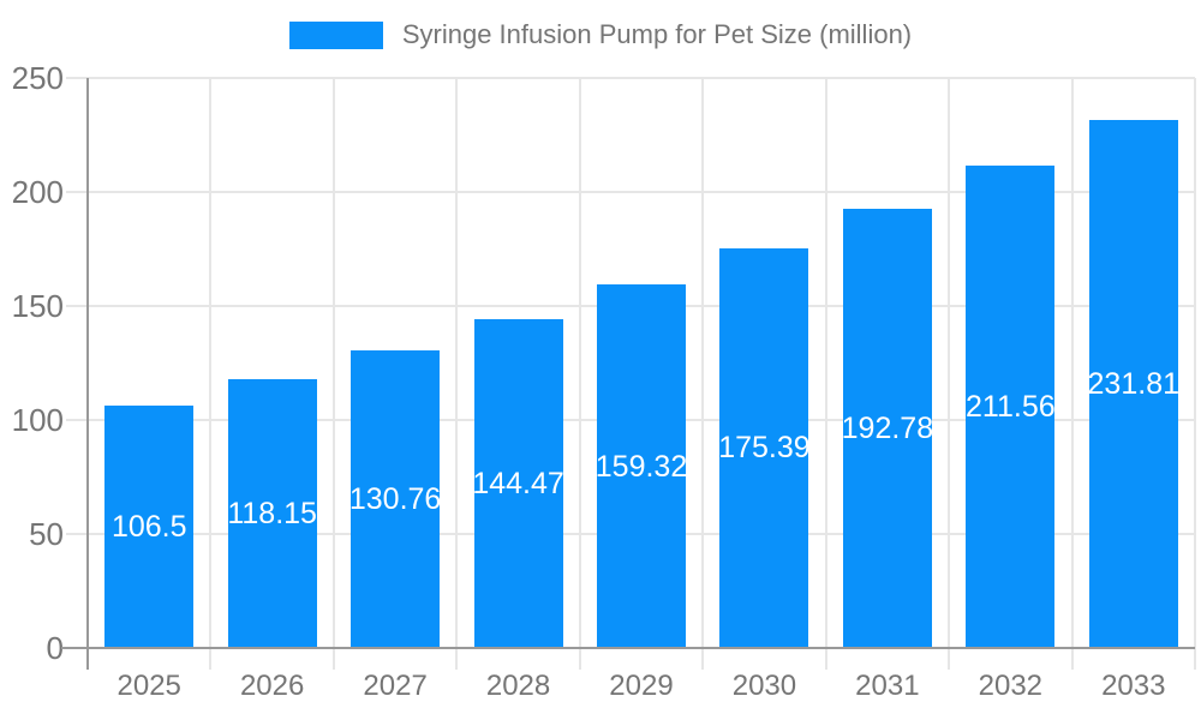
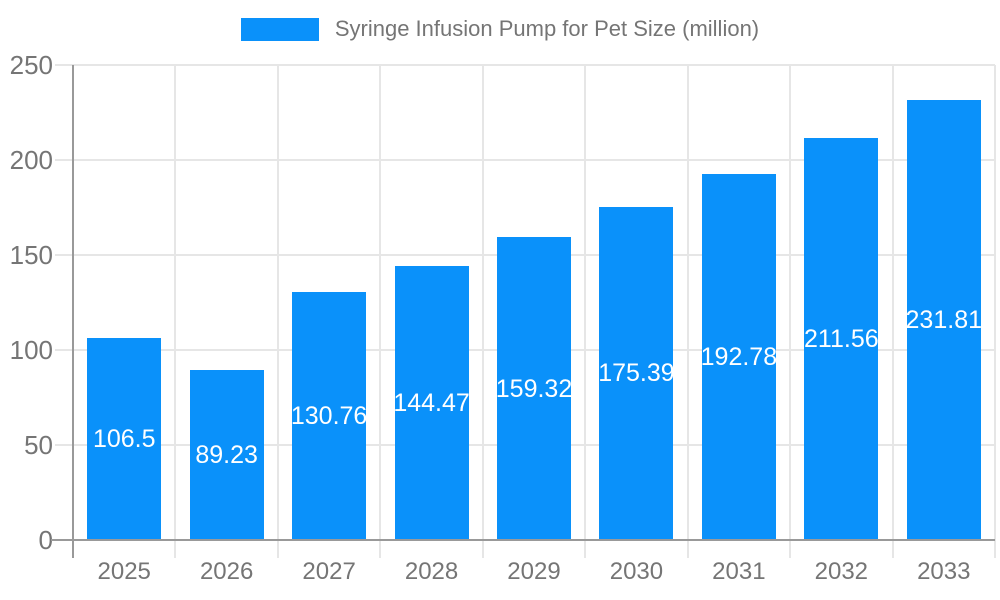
2026: 118.15 -> 89.23
